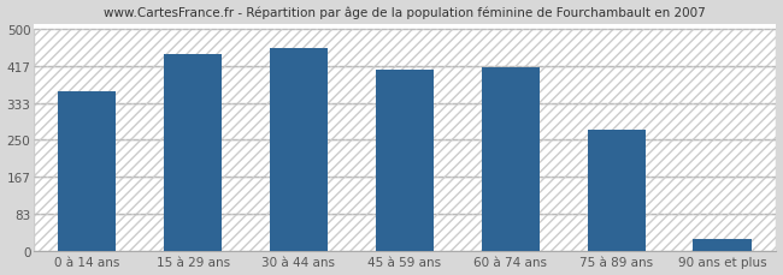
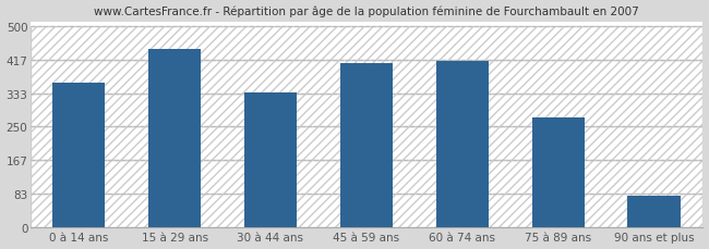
30 à 44 ans: 455 -> 335
90 ans et plus: 28 -> 80
